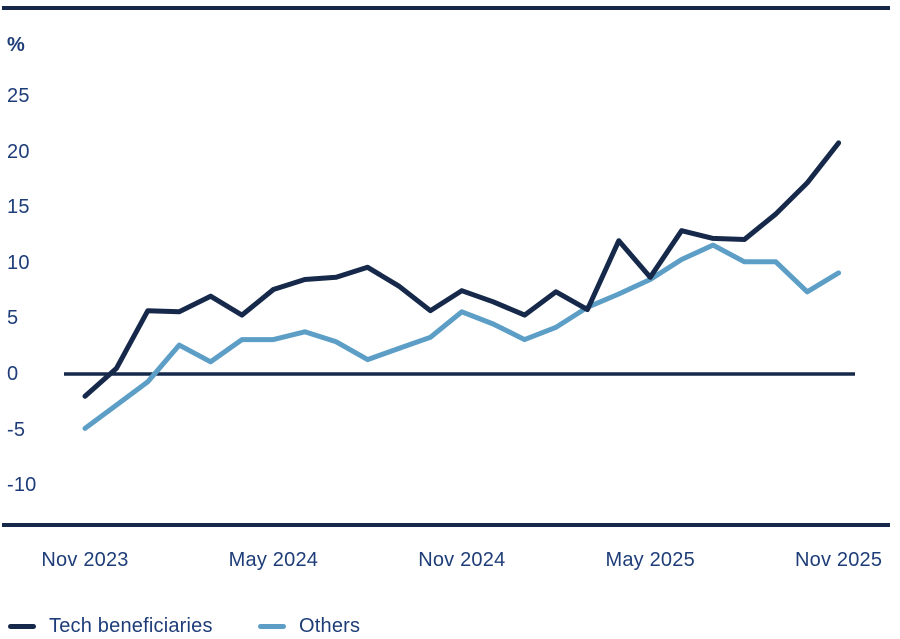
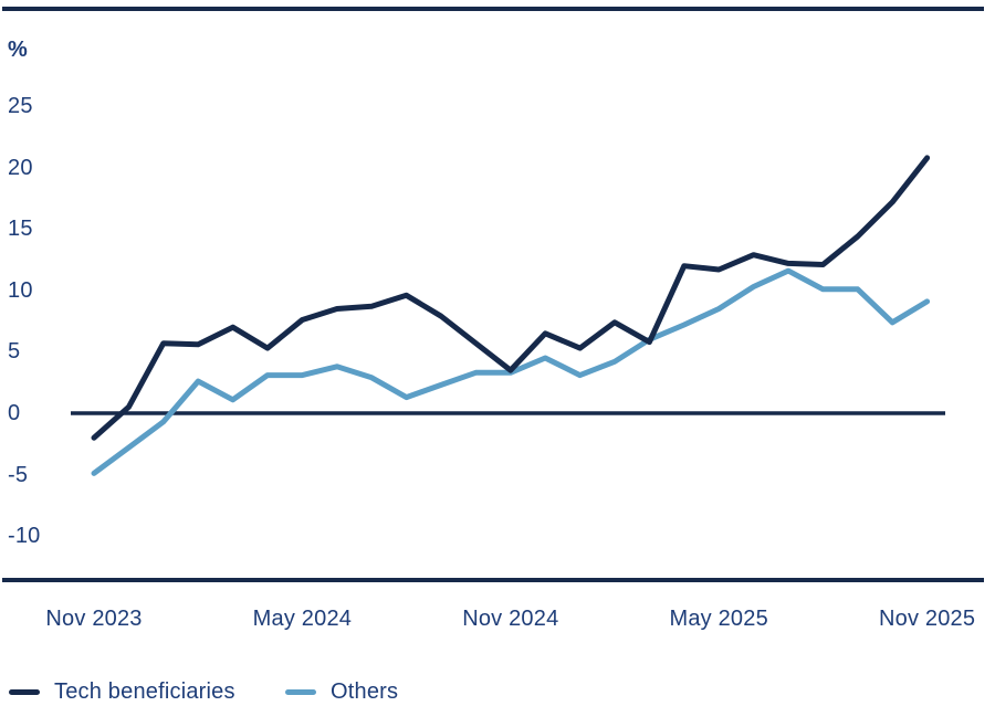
Tech beneficiaries/Nov 2024: 7.5 -> 3.5
Others/Nov 2024: 5.6 -> 3.3
Tech beneficiaries/May 2025: 8.7 -> 11.7
